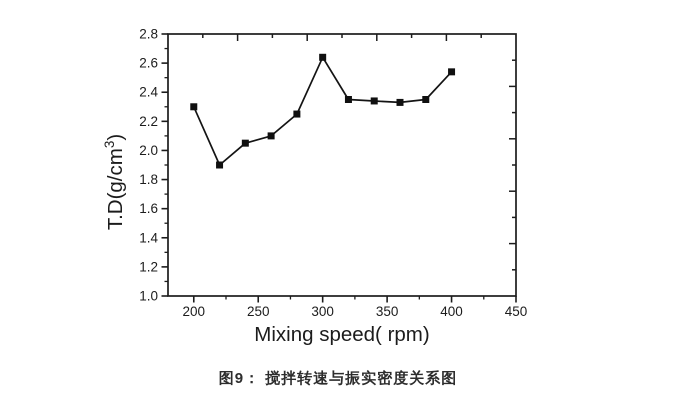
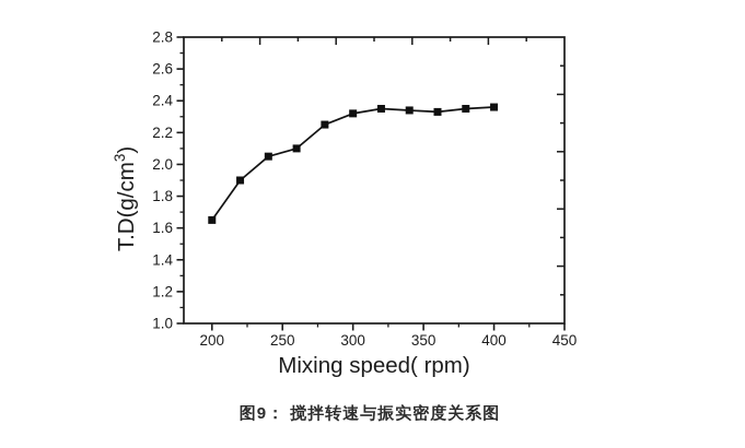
200: 2.30 -> 1.65
300: 2.64 -> 2.32
400: 2.54 -> 2.36
